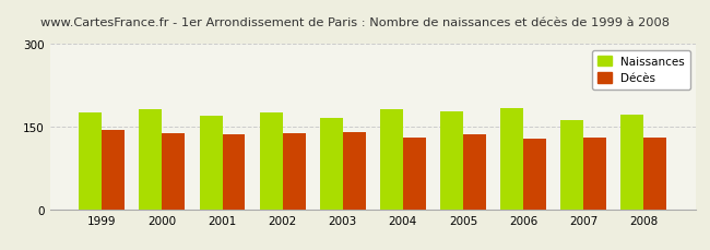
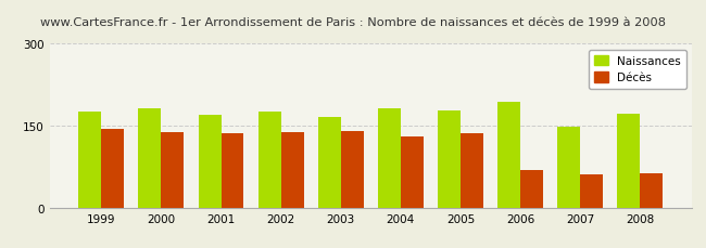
Naissances/2006: 184 -> 194
Décès/2006: 128 -> 70
Naissances/2007: 163 -> 148
Décès/2007: 130 -> 62
Décès/2008: 131 -> 64
